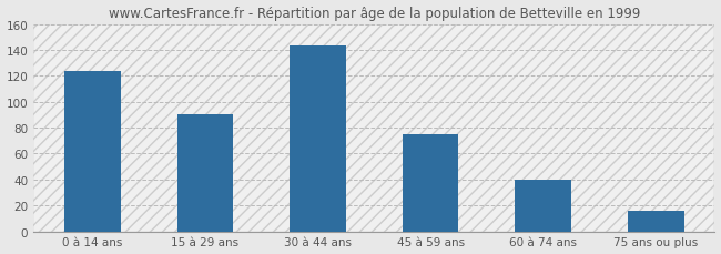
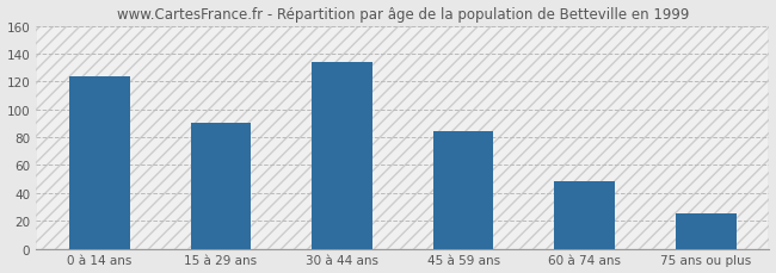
30 à 44 ans: 143 -> 134
45 à 59 ans: 75 -> 84
60 à 74 ans: 40 -> 48
75 ans ou plus: 16 -> 25
